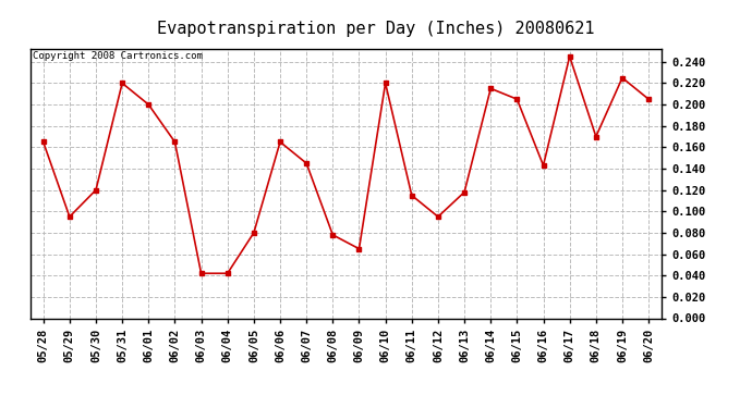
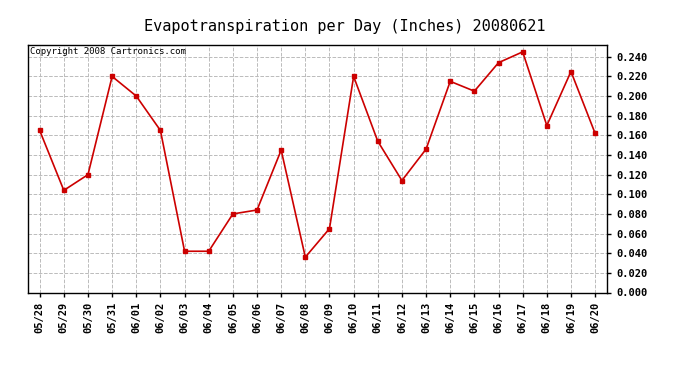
05/29: 0.095 -> 0.104
06/06: 0.165 -> 0.084
06/08: 0.078 -> 0.036
06/11: 0.115 -> 0.154
06/12: 0.095 -> 0.114
06/13: 0.118 -> 0.146
06/16: 0.143 -> 0.234
06/20: 0.205 -> 0.162
